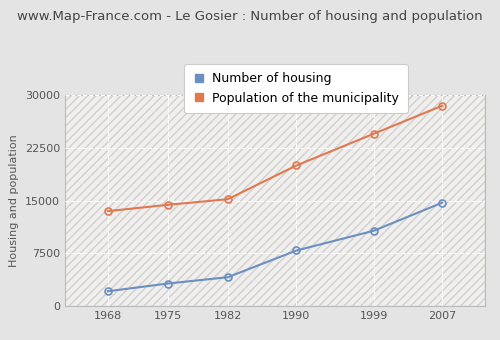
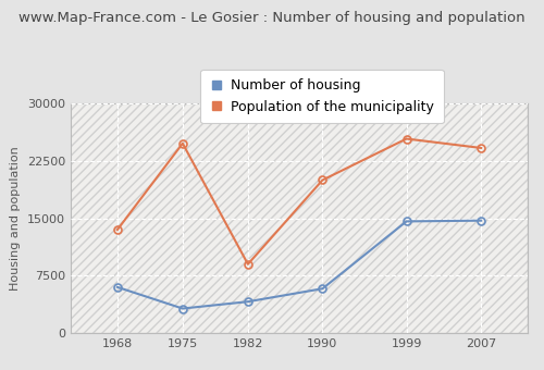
Number of housing/1968: 2100 -> 6000
Population of the municipality/1975: 14400 -> 24800
Population of the municipality/1982: 15200 -> 9000
Number of housing/1990: 7900 -> 5800
Number of housing/1999: 10700 -> 14600
Population of the municipality/1999: 24500 -> 25400
Population of the municipality/2007: 28500 -> 24200
